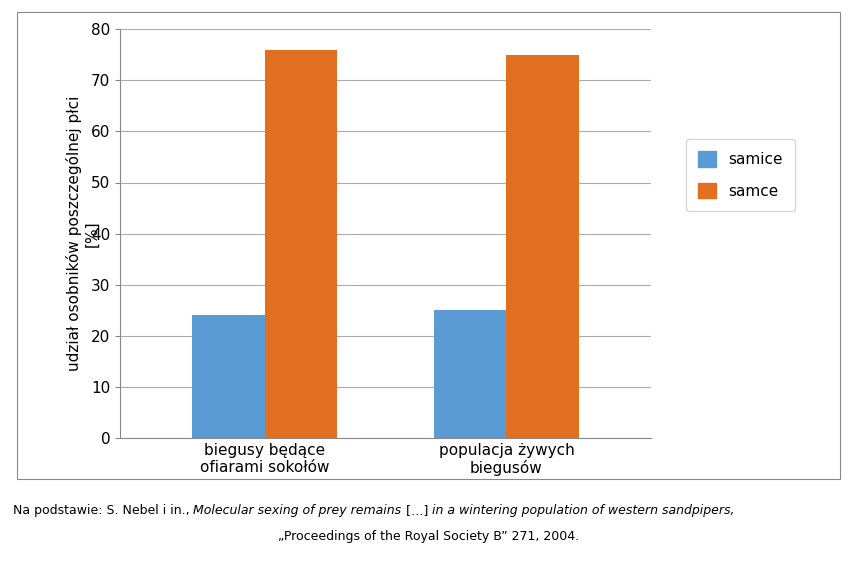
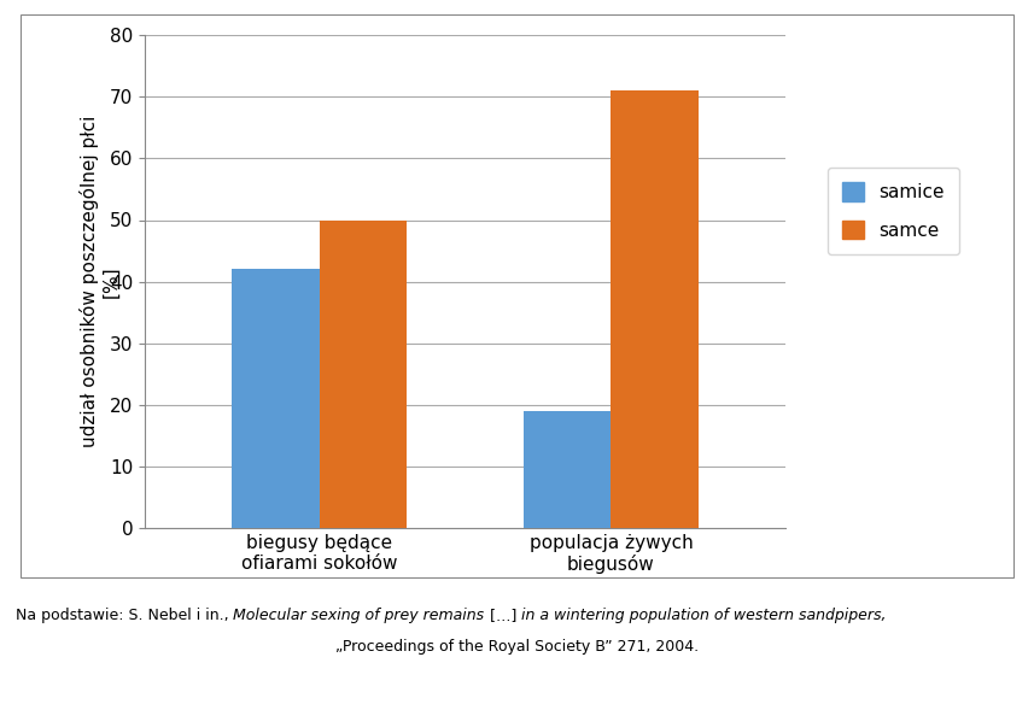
samice/biegusy będące ofiarami sokołów: 24 -> 42
samce/biegusy będące ofiarami sokołów: 76 -> 50
samice/populacja żywych biegusów: 25 -> 19
samce/populacja żywych biegusów: 75 -> 71
